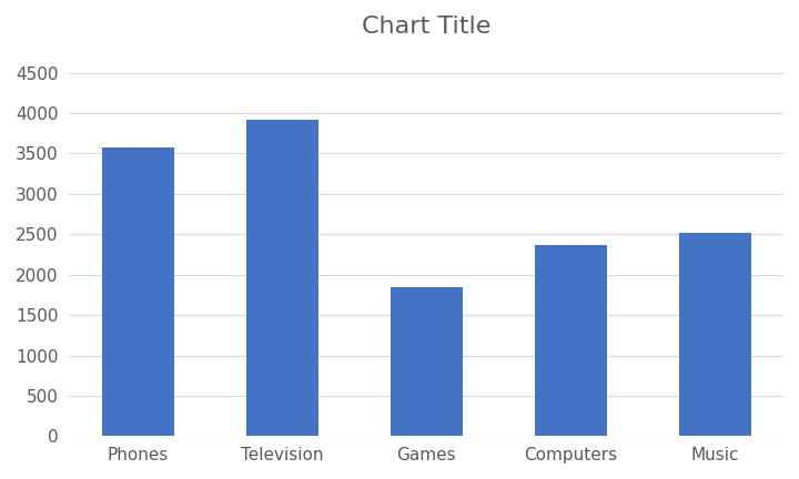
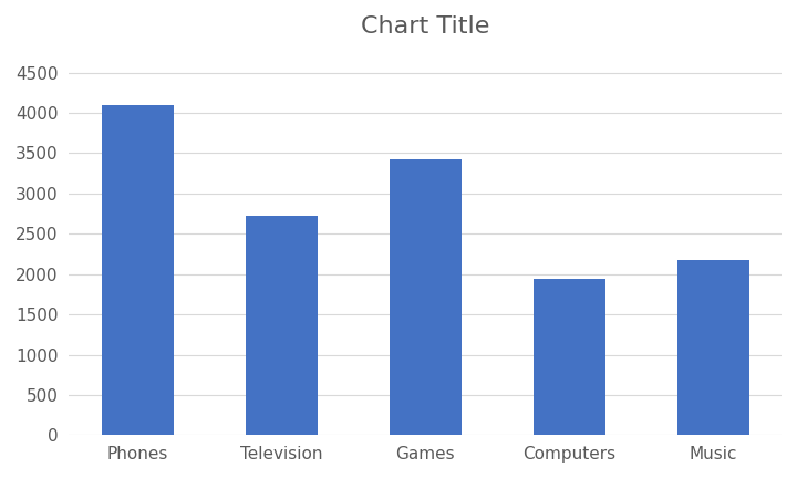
Phones: 3580 -> 4100
Television: 3920 -> 2720
Games: 1850 -> 3420
Computers: 2370 -> 1940
Music: 2520 -> 2180
